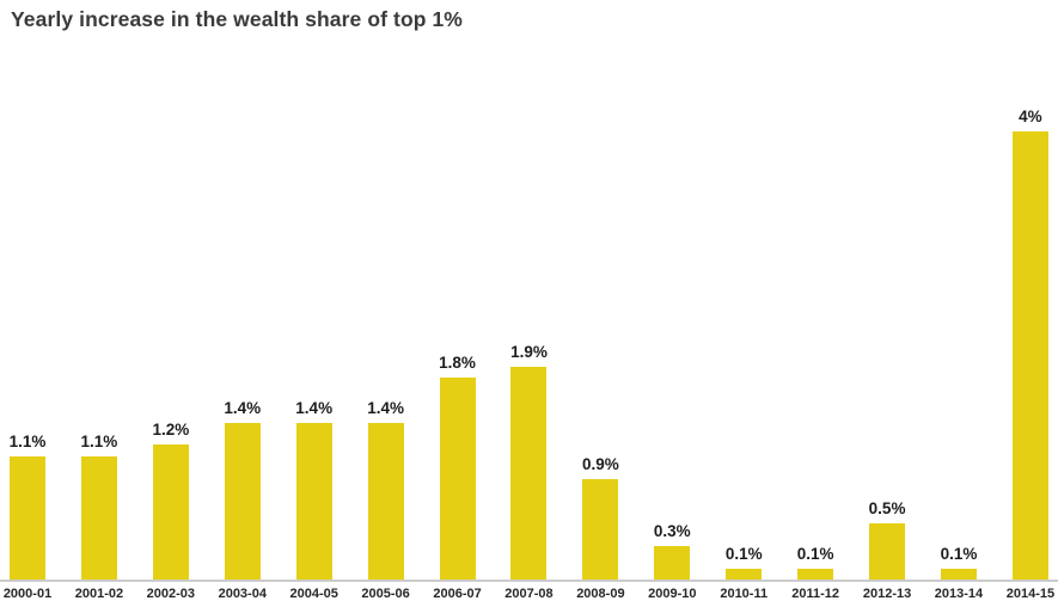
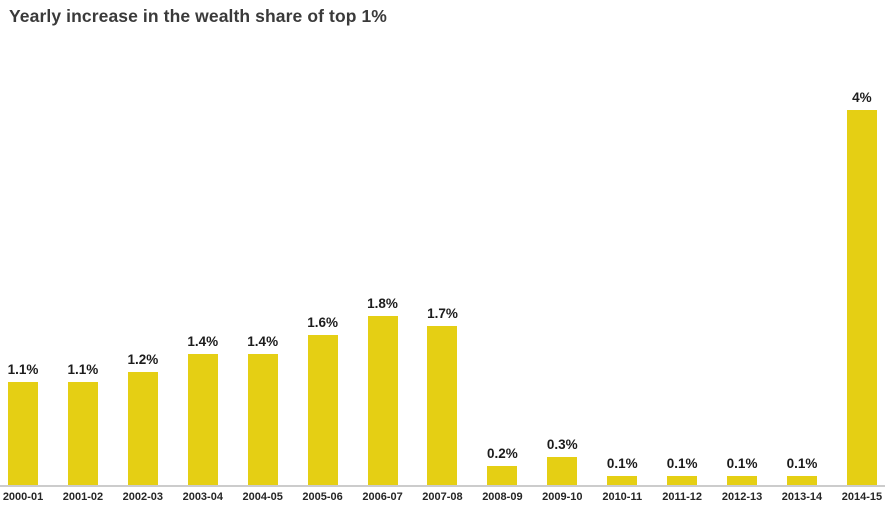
2005-06: 1.4% -> 1.6%
2007-08: 1.9% -> 1.7%
2008-09: 0.9% -> 0.2%
2012-13: 0.5% -> 0.1%
